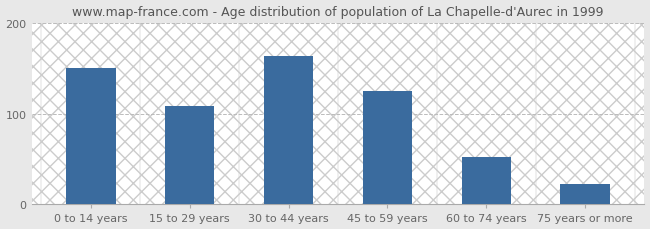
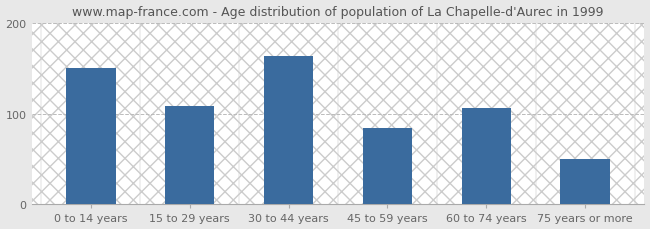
45 to 59 years: 125 -> 84
60 to 74 years: 52 -> 106
75 years or more: 22 -> 50
